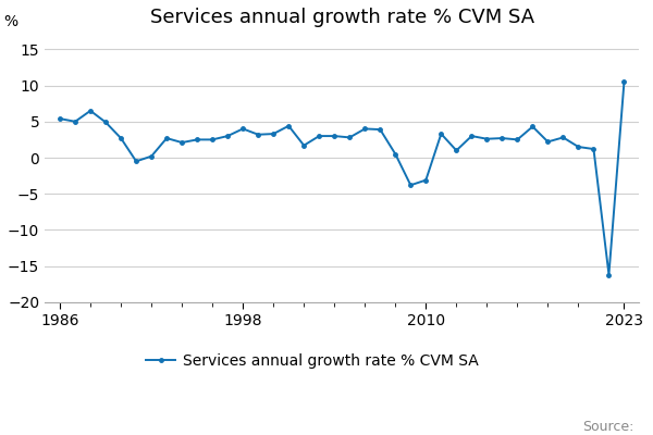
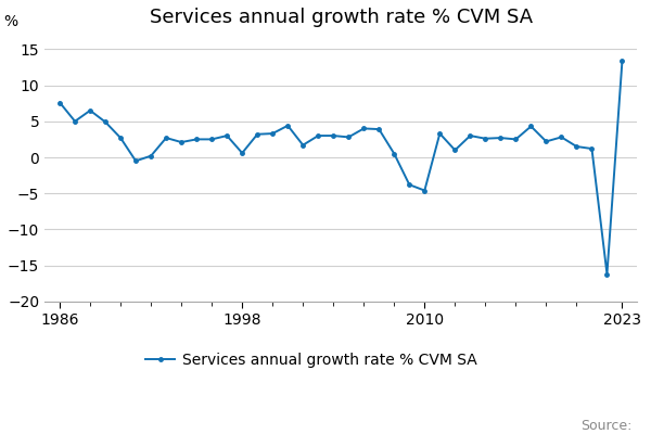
1986: 5.4 -> 7.6
1998: 4.0 -> 0.6
2010: -3.1 -> -4.6
2023: 10.5 -> 13.4
